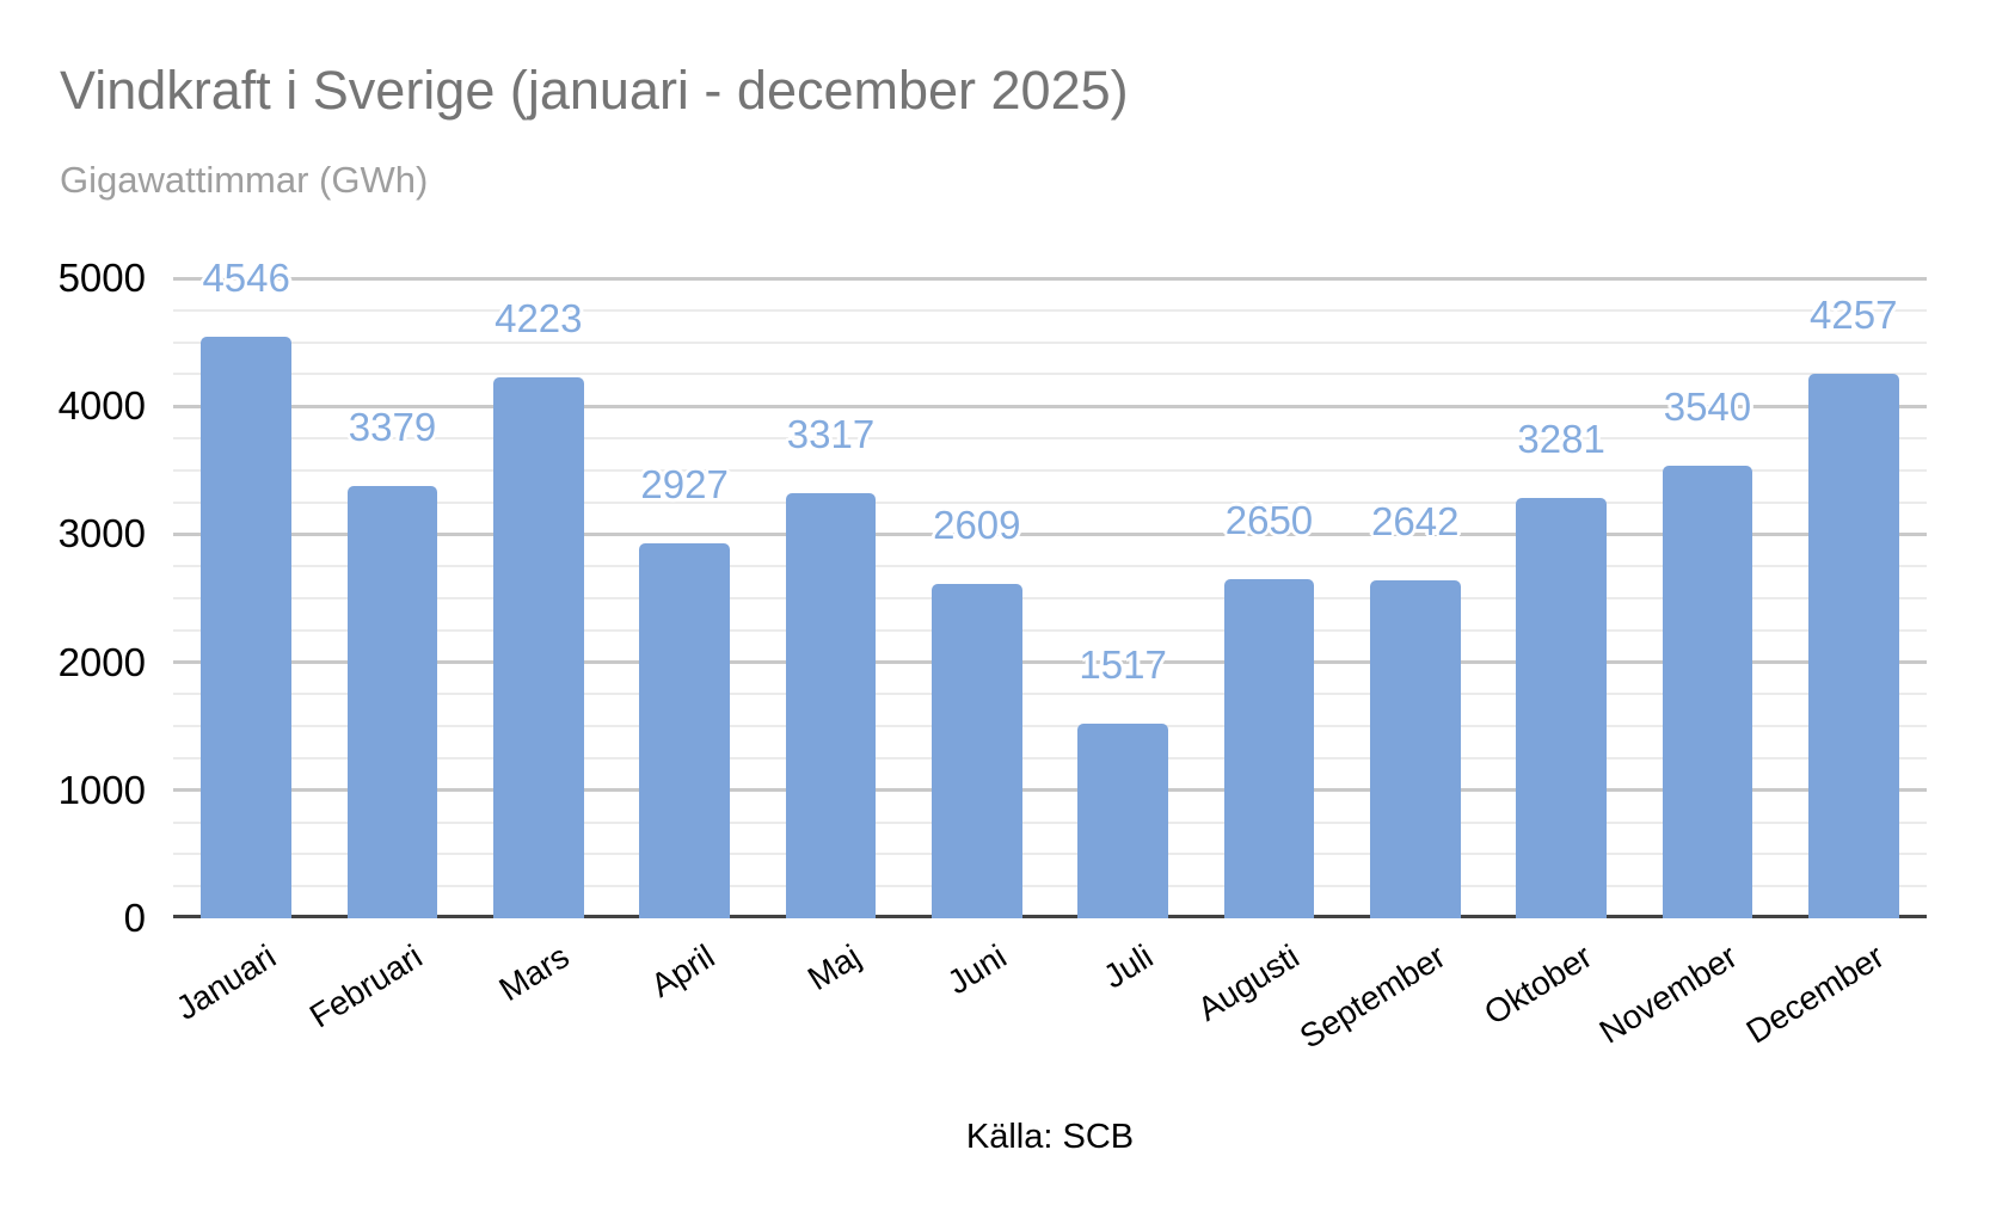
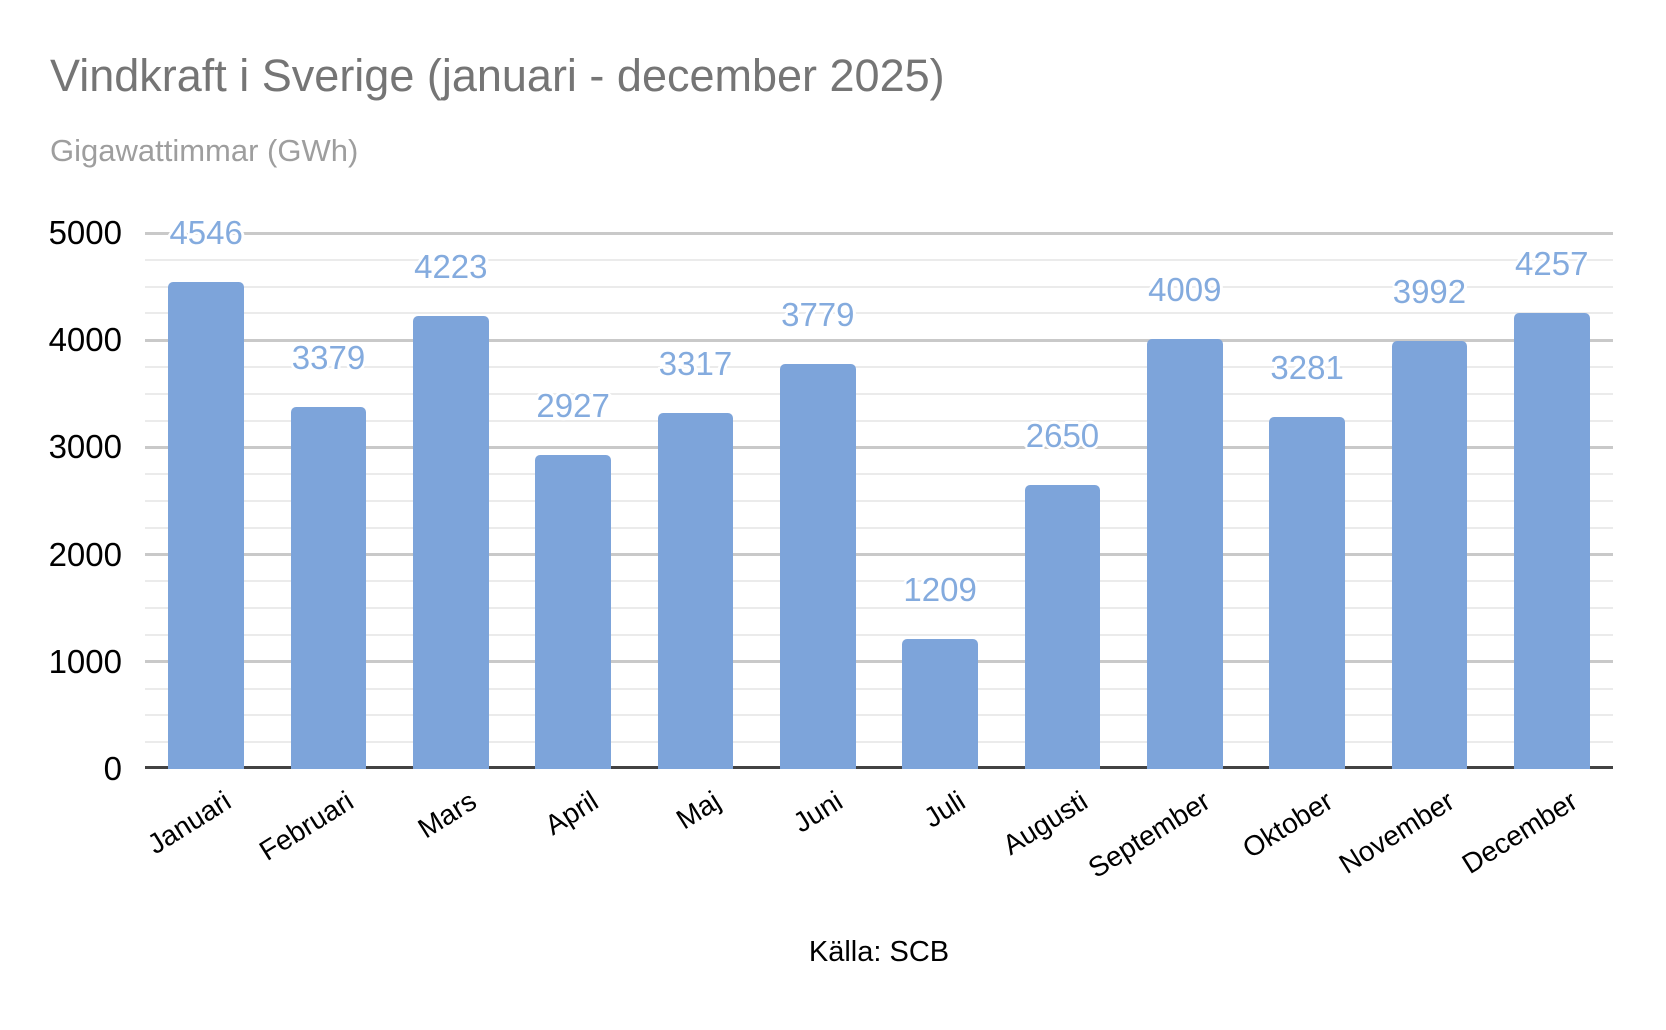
Juni: 2609 -> 3779
Juli: 1517 -> 1209
September: 2642 -> 4009
November: 3540 -> 3992
